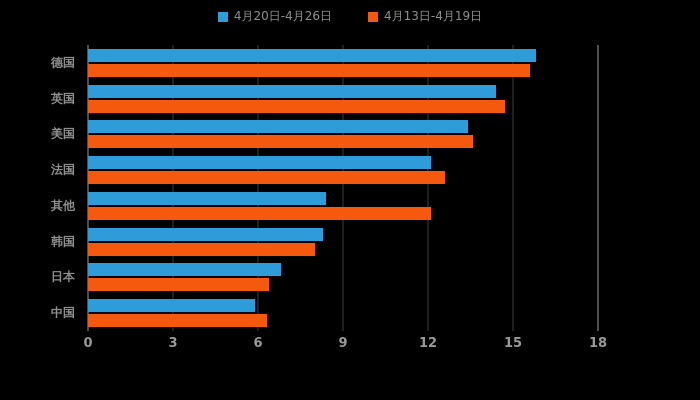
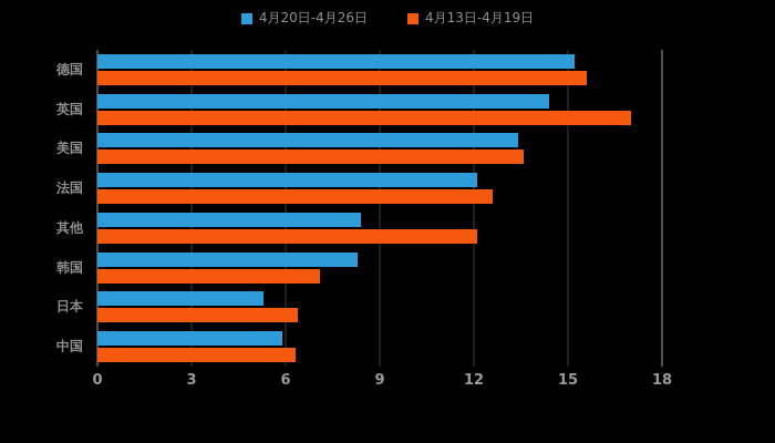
4月20日-4月26日/德国: 15.8 -> 15.2
4月13日-4月19日/英国: 14.7 -> 17.0
4月13日-4月19日/韩国: 8.0 -> 7.1
4月20日-4月26日/日本: 6.8 -> 5.3
